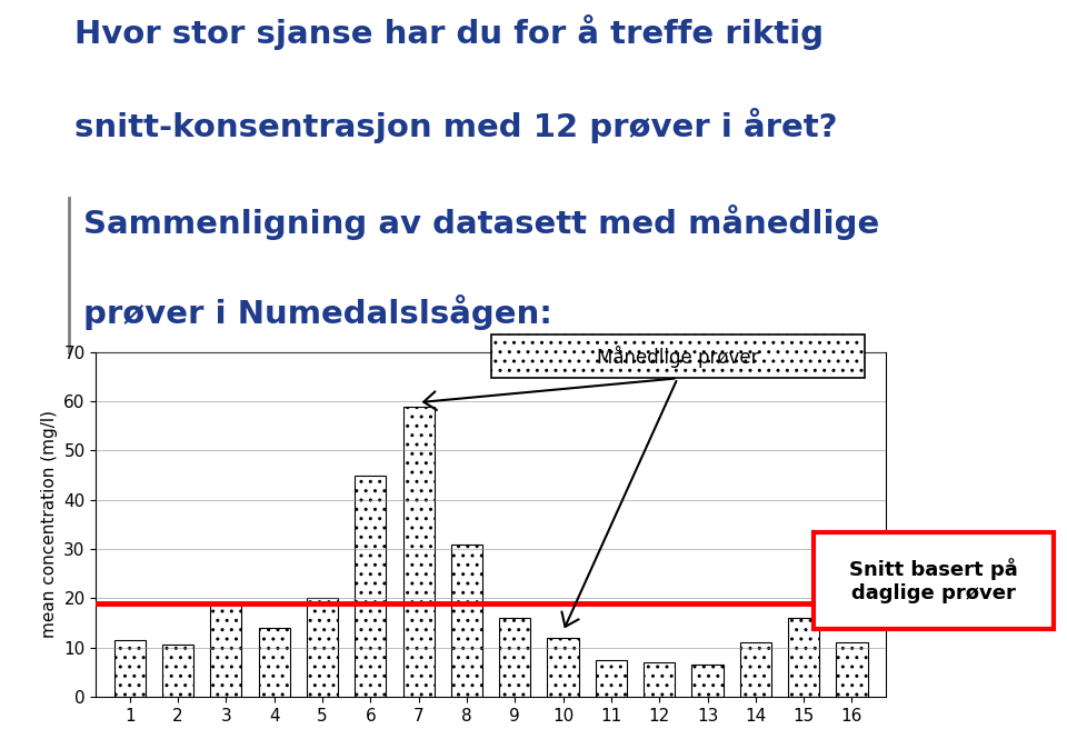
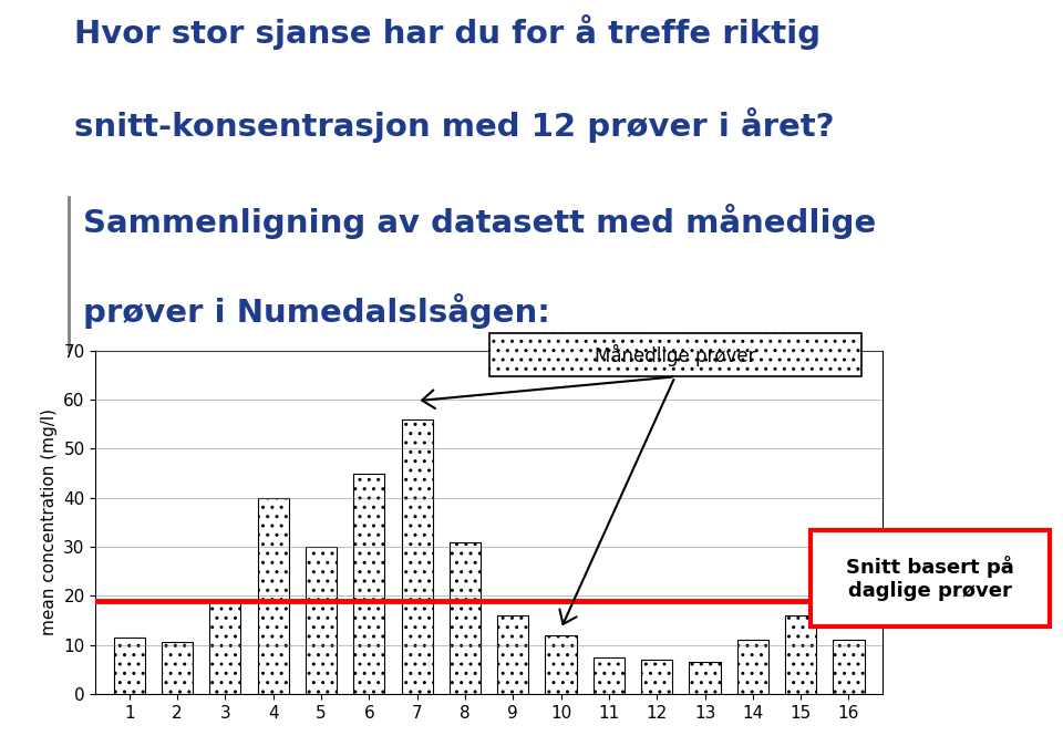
4: 14.0 -> 40.0
5: 20.0 -> 30.0
7: 59.0 -> 56.0
